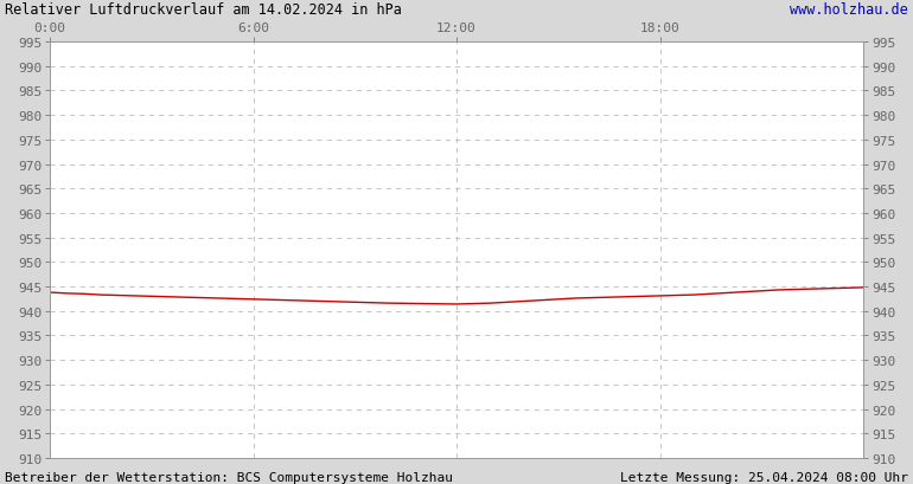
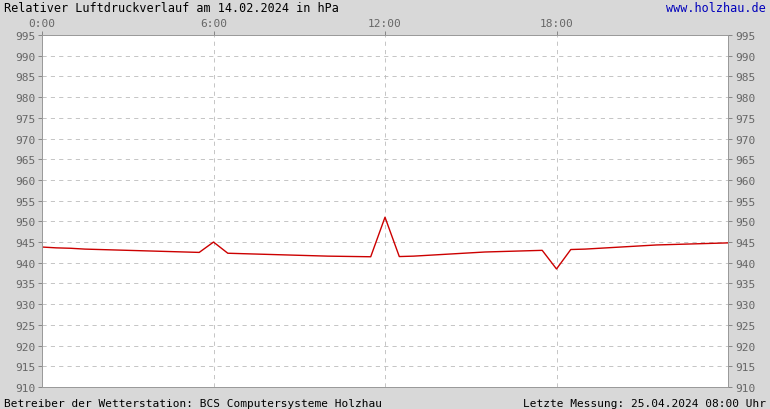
6:00: 942.4 -> 945.0
12:00: 941.4 -> 951.0
18:00: 943.1 -> 938.5
